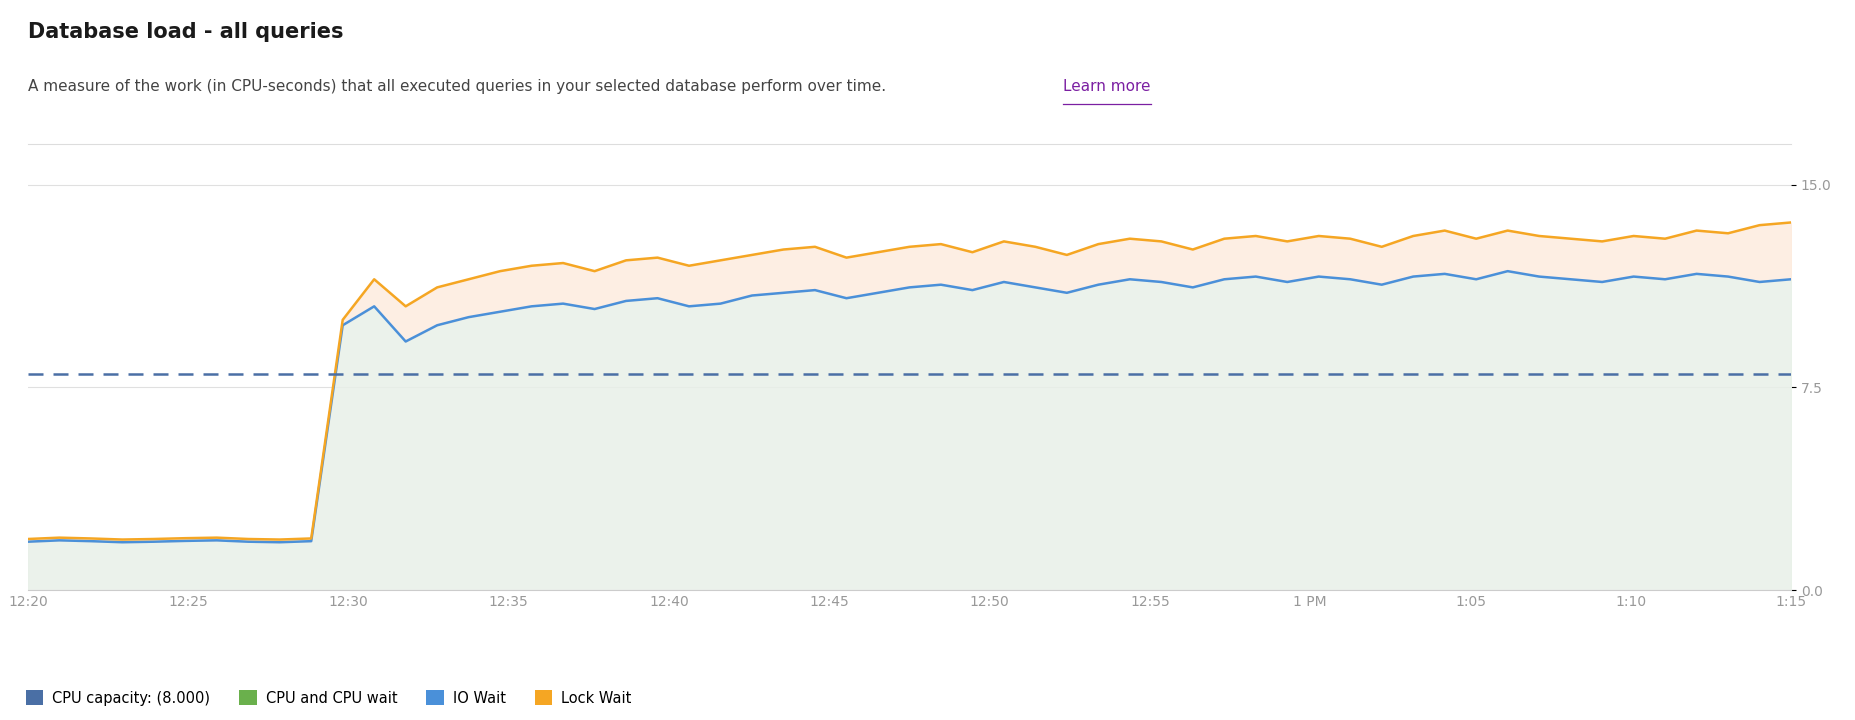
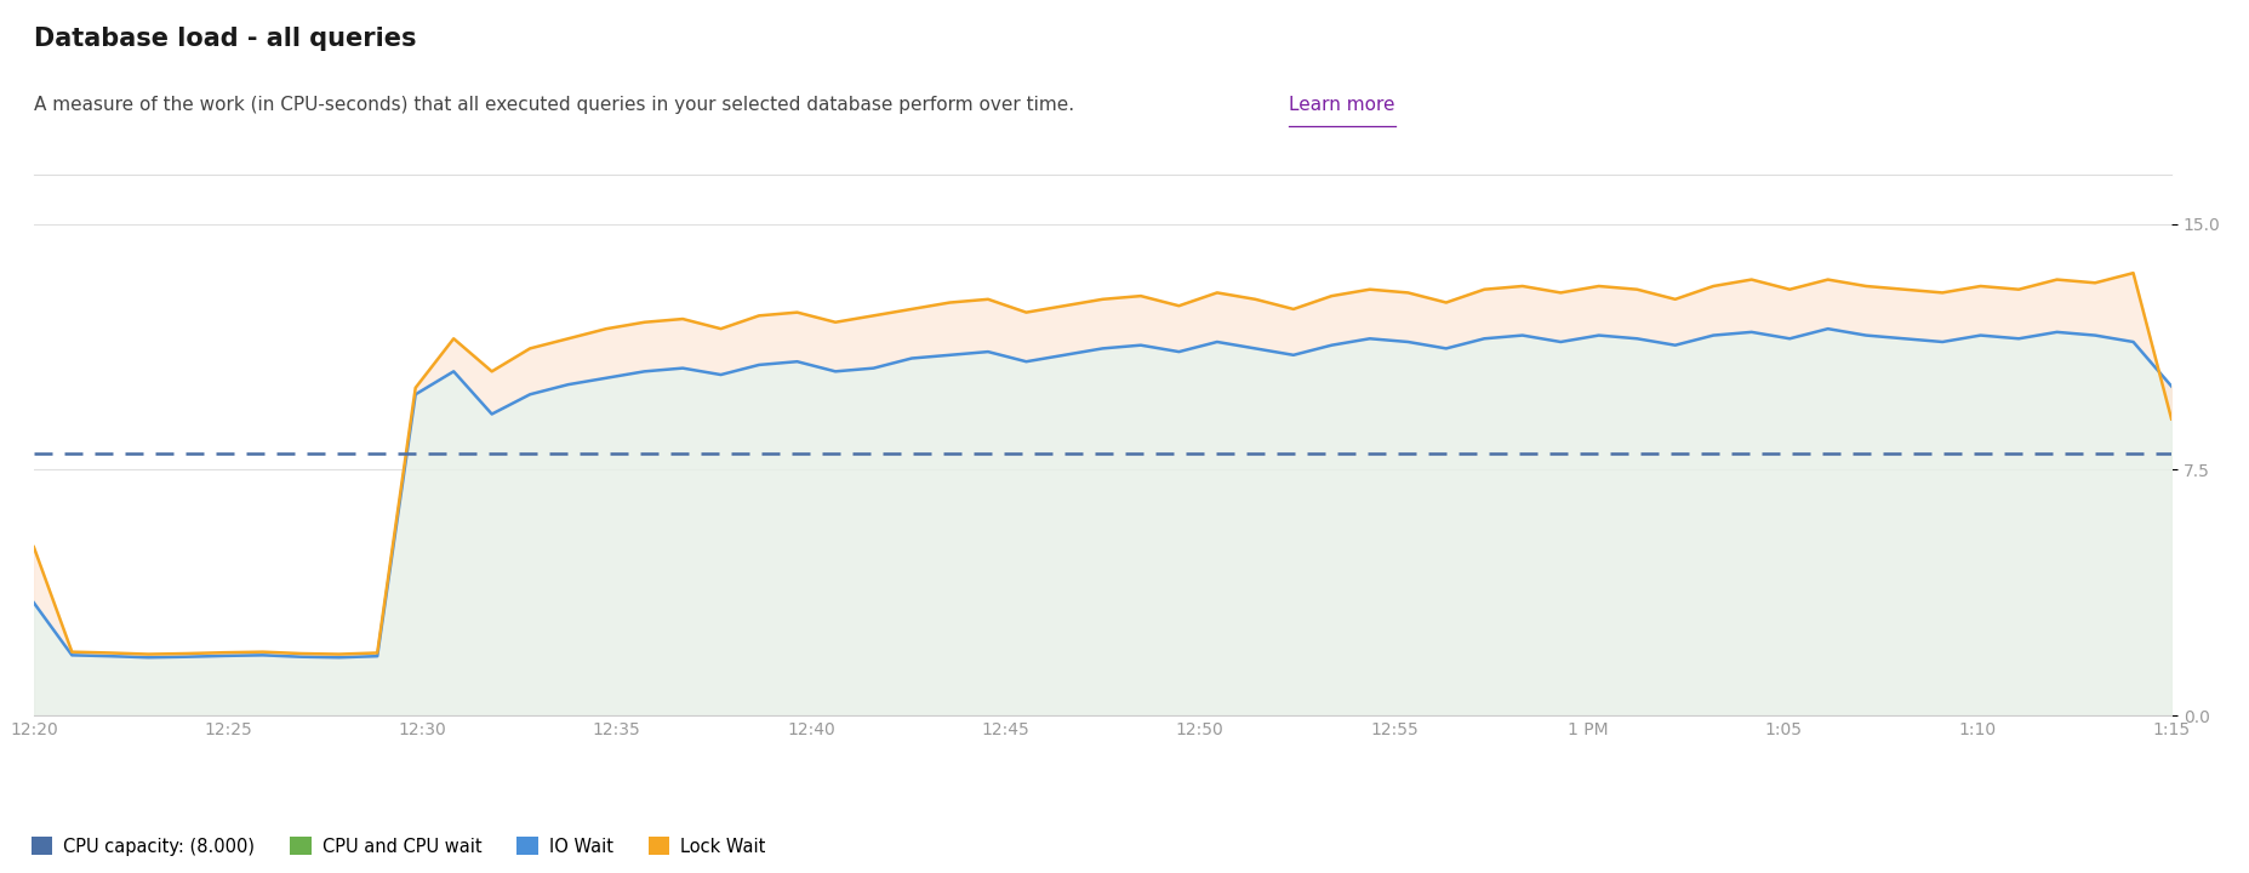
IO Wait/12:20: 1.80 -> 3.45
Lock Wait/12:20: 1.90 -> 5.15
IO Wait/1:15: 11.50 -> 10.05
Lock Wait/1:15: 13.60 -> 9.05
